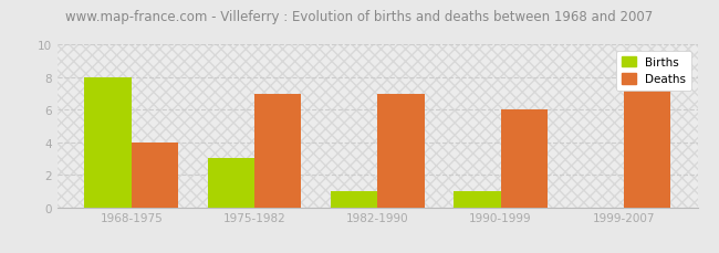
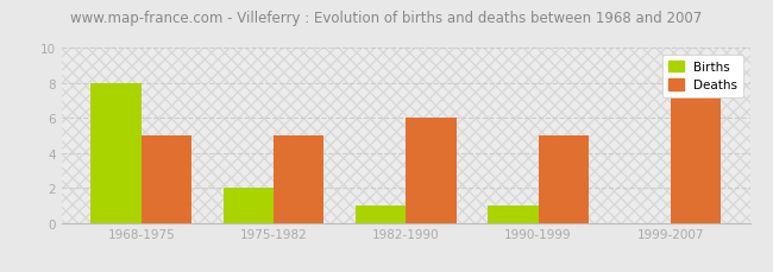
Deaths/1968-1975: 4 -> 5
Births/1975-1982: 3 -> 2
Deaths/1975-1982: 7 -> 5
Deaths/1982-1990: 7 -> 6
Deaths/1990-1999: 6 -> 5
